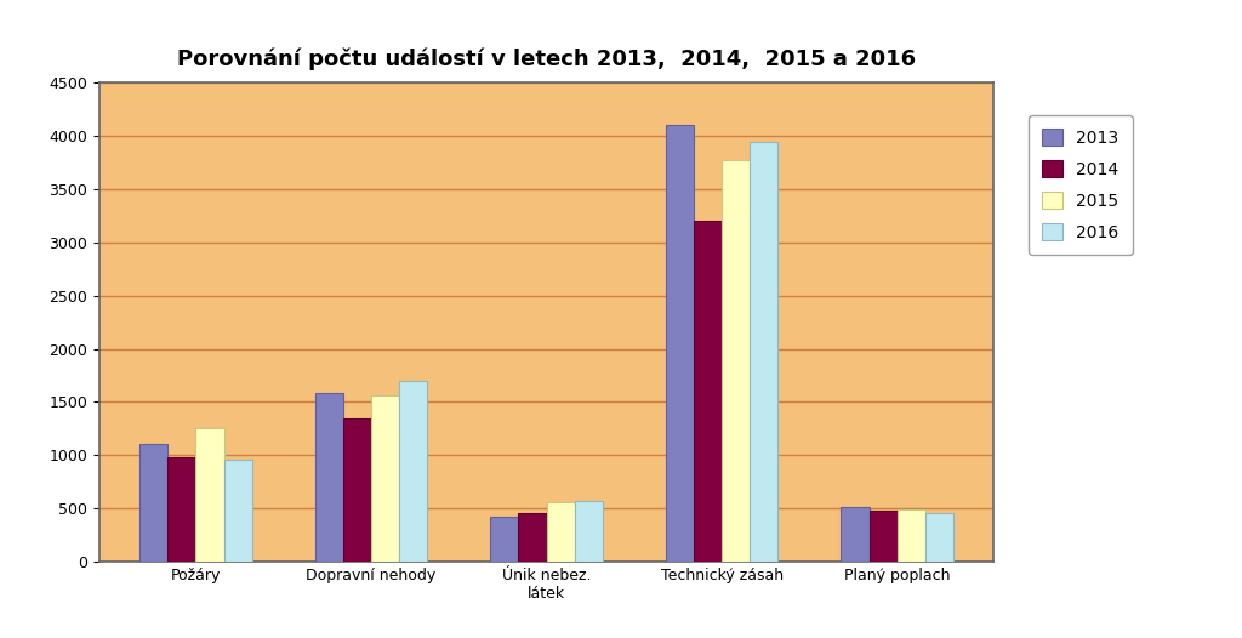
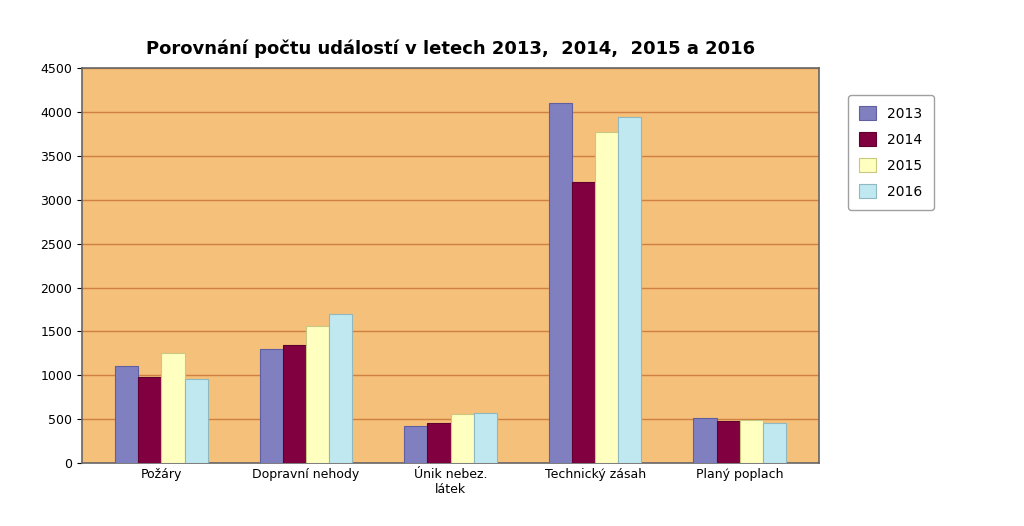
2013/Dopravní nehody: 1580 -> 1300
